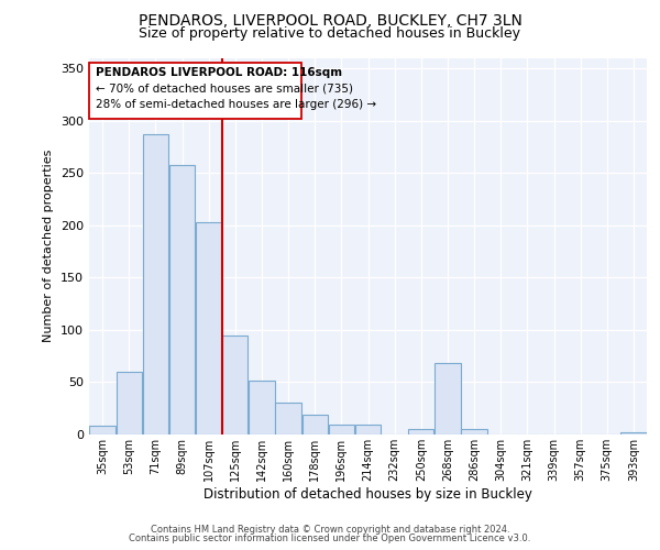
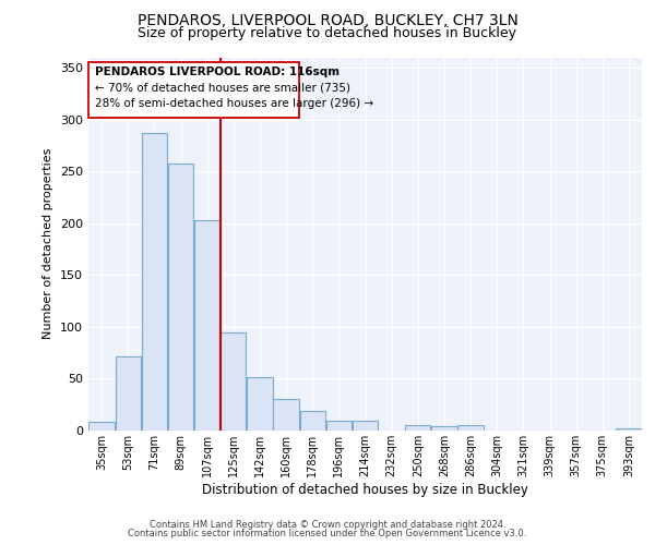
53sqm: 60 -> 71
268sqm: 68 -> 4
